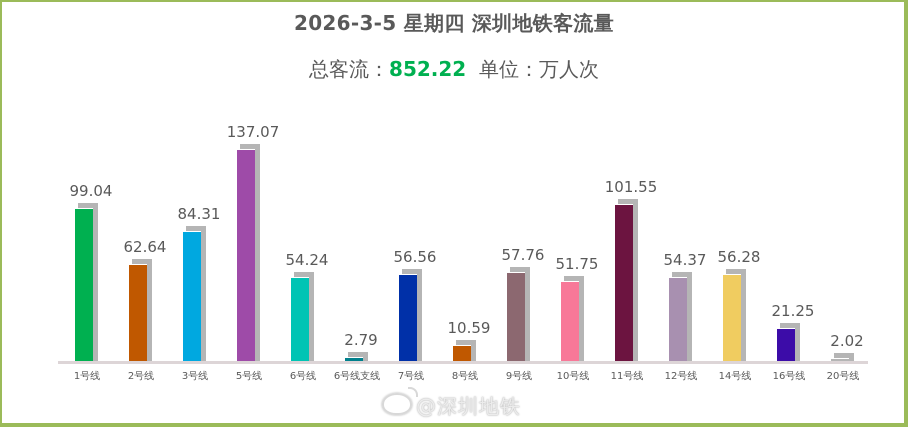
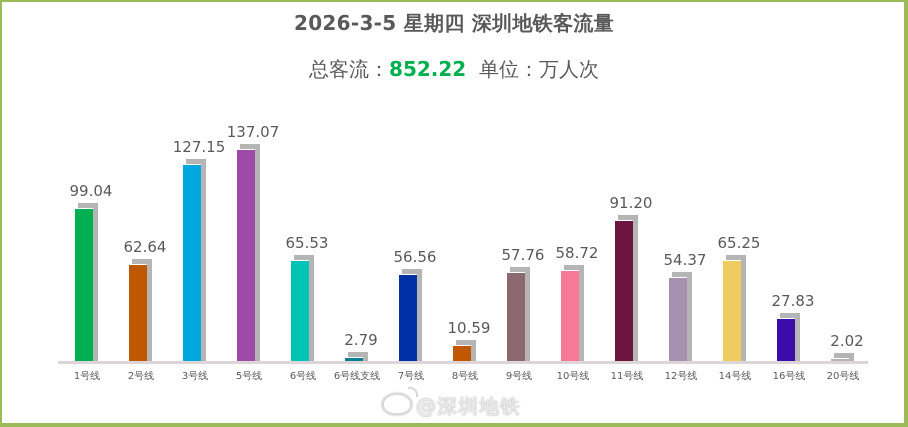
3号线: 84.31 -> 127.15
6号线: 54.24 -> 65.53
10号线: 51.75 -> 58.72
11号线: 101.55 -> 91.20
14号线: 56.28 -> 65.25
16号线: 21.25 -> 27.83
